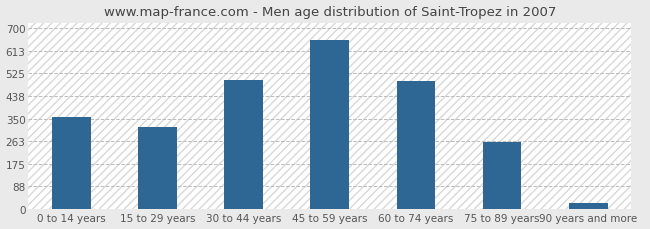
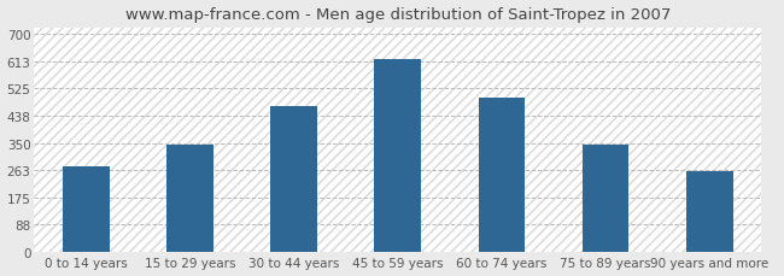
0 to 14 years: 358 -> 275
15 to 29 years: 318 -> 345
30 to 44 years: 500 -> 470
45 to 59 years: 655 -> 620
75 to 89 years: 258 -> 345
90 years and more: 25 -> 260
